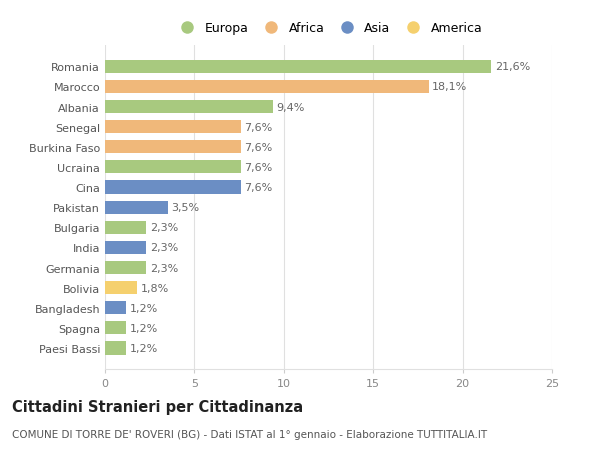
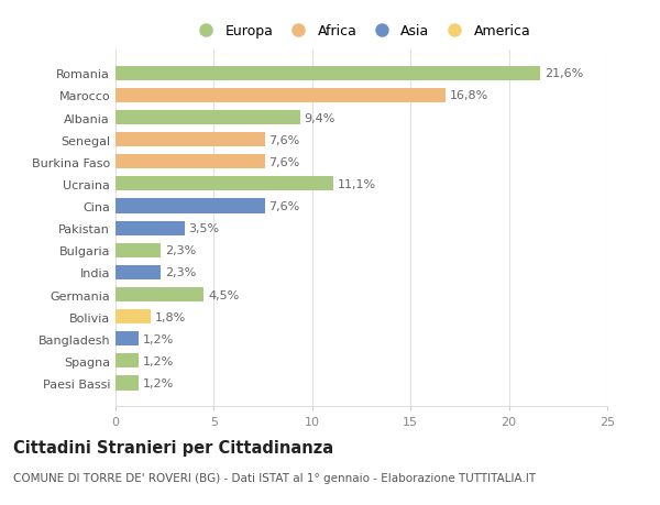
Marocco: 18,1% -> 16,8%
Ucraina: 7,6% -> 11,1%
Germania: 2,3% -> 4,5%
